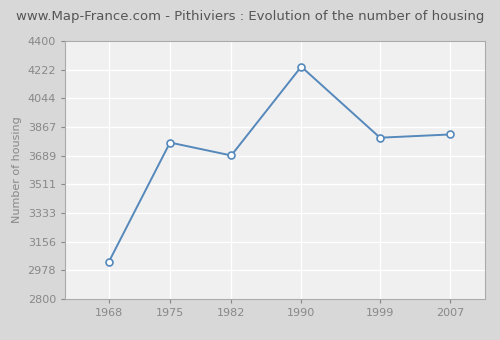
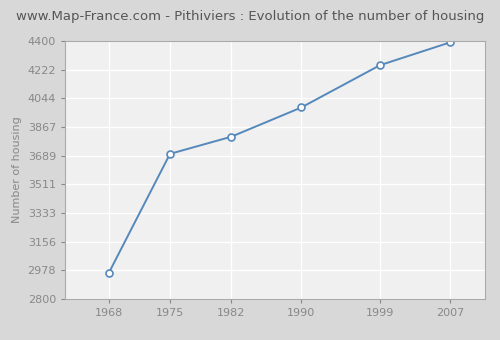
1968: 3030 -> 2960
1975: 3770 -> 3700
1982: 3690 -> 3810
1990: 4240 -> 3990
1999: 3800 -> 4250
2007: 3820 -> 4390
